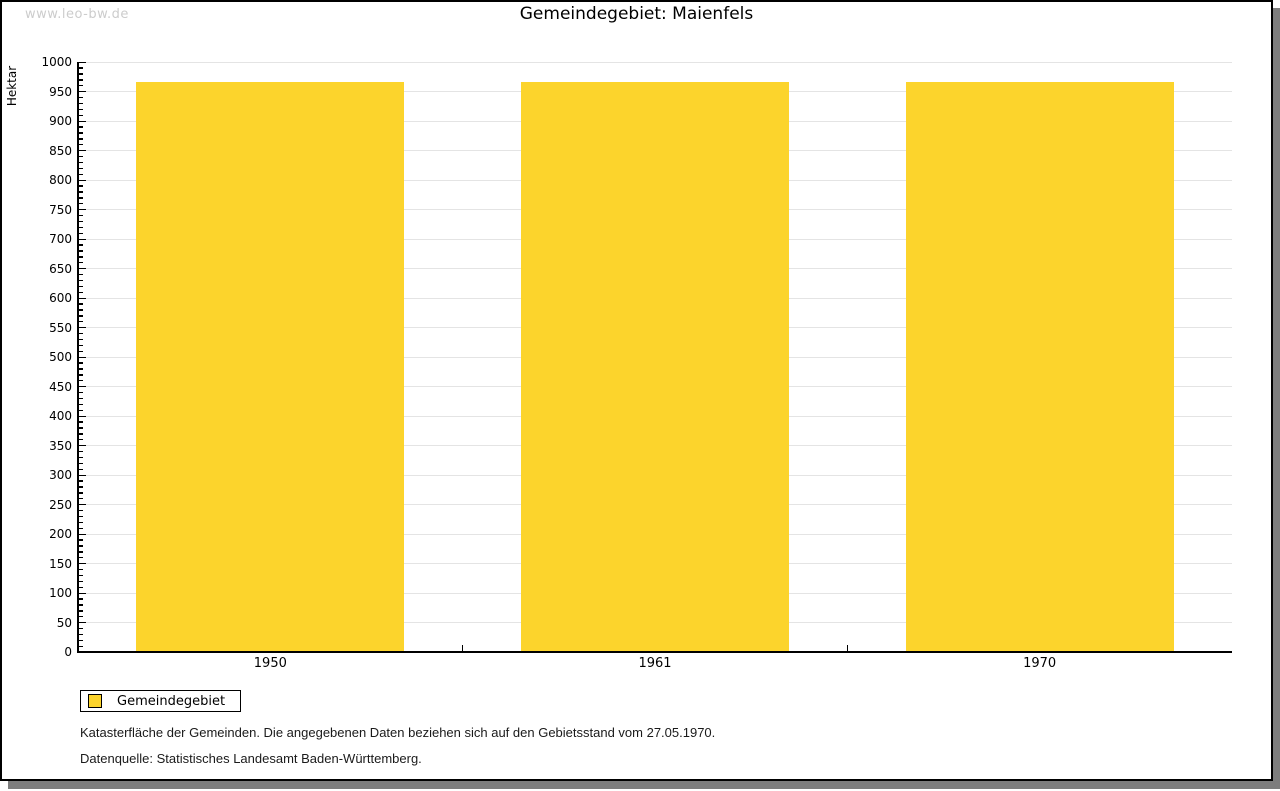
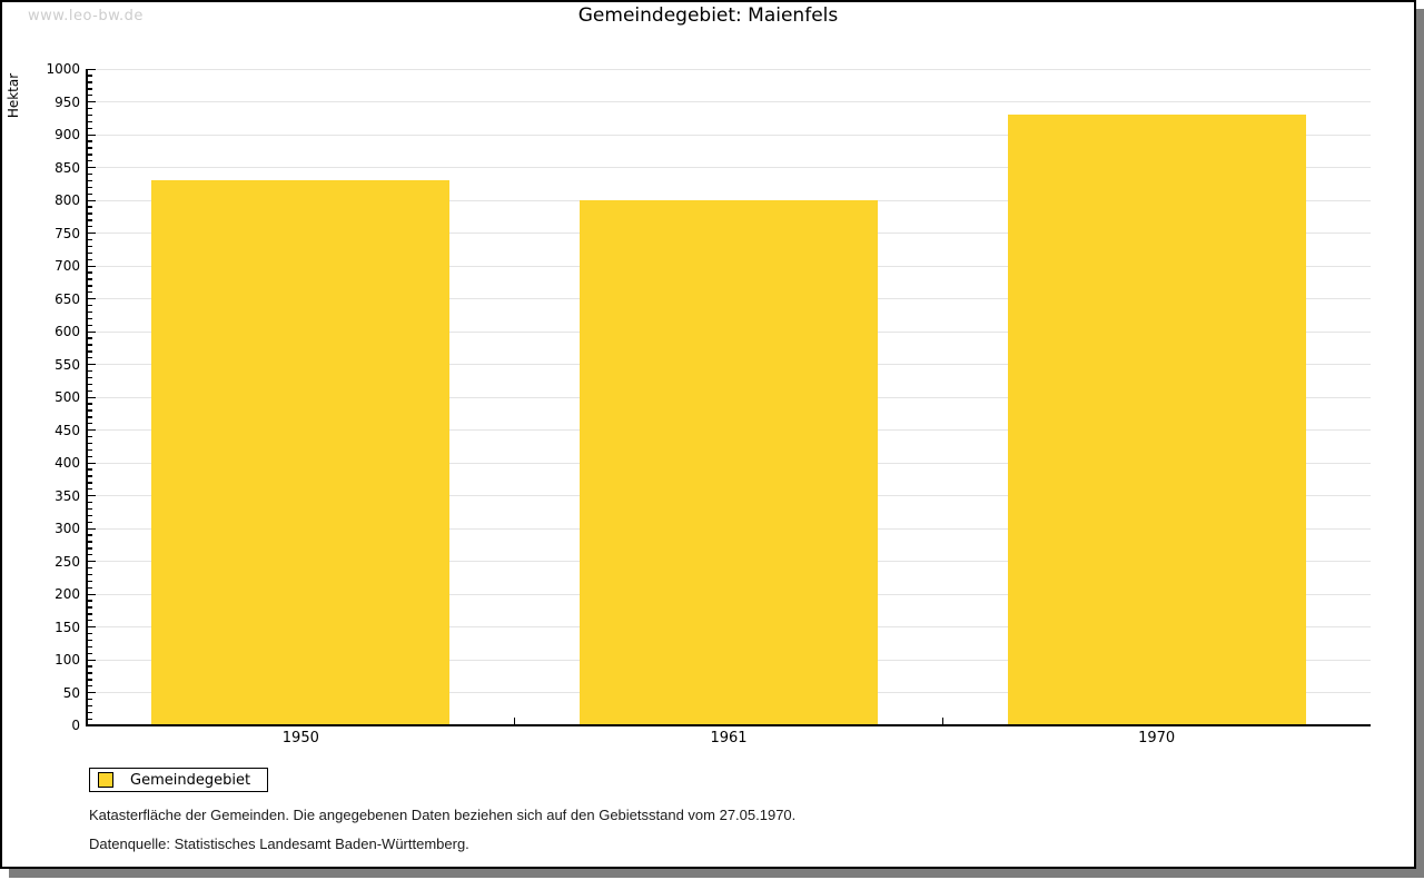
1950: 970 -> 830
1961: 970 -> 800
1970: 970 -> 930
